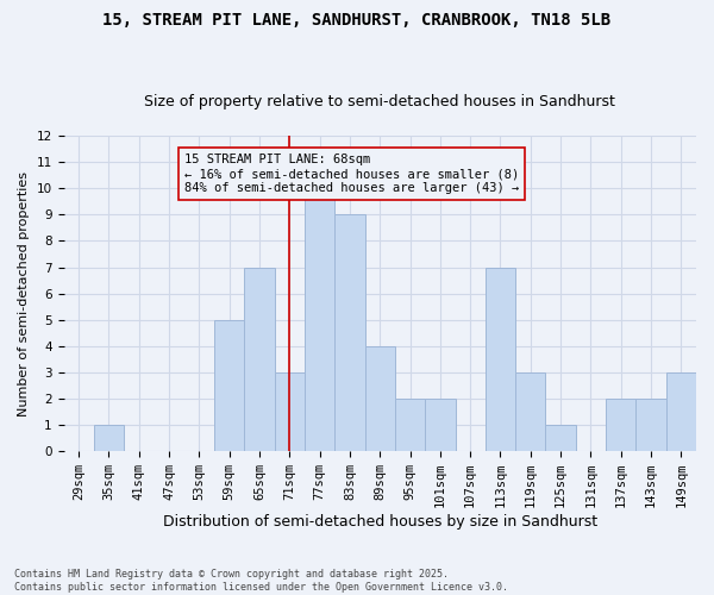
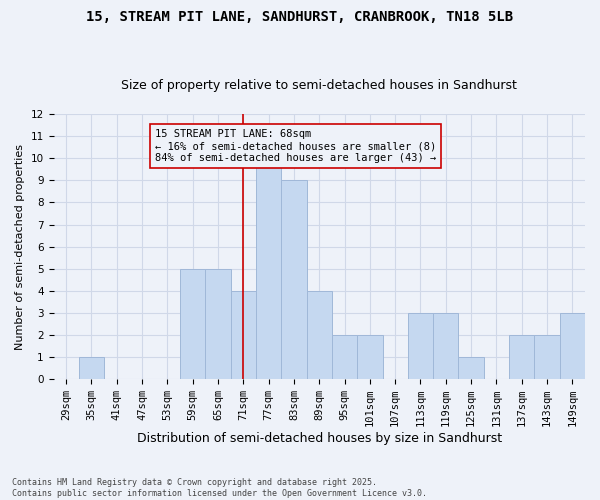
65sqm: 7 -> 5
71sqm: 3 -> 4
113sqm: 7 -> 3
